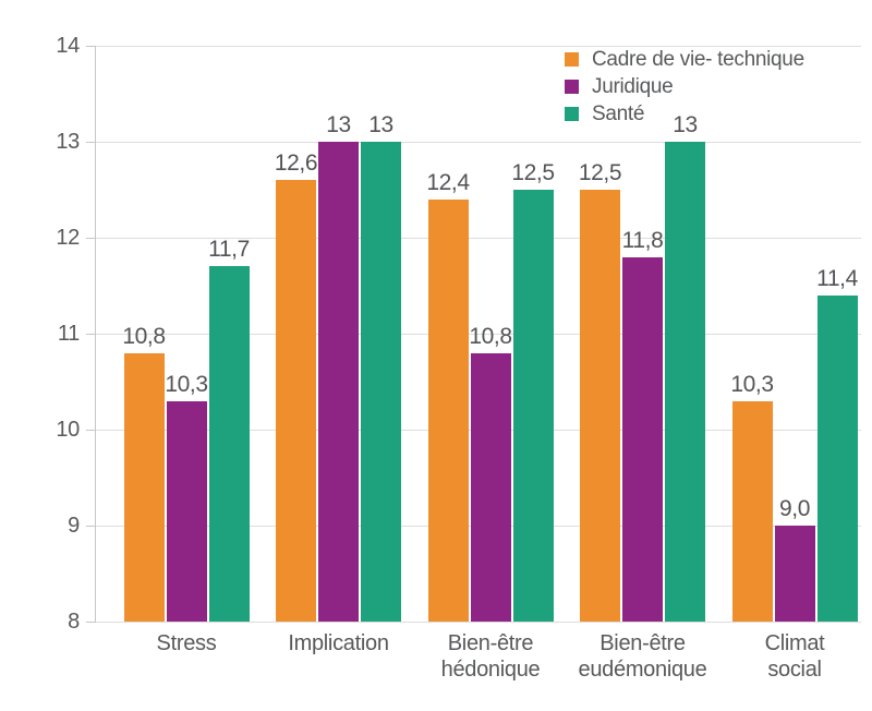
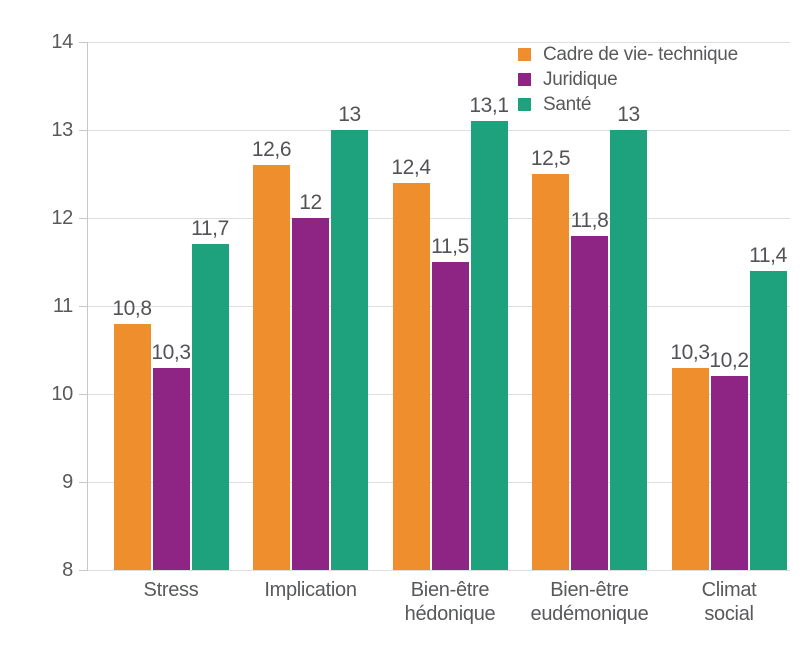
Juridique/Implication: 13 -> 12
Juridique/Bien-être hédonique: 10,8 -> 11,5
Santé/Bien-être hédonique: 12,5 -> 13,1
Juridique/Climat social: 9,0 -> 10,2
